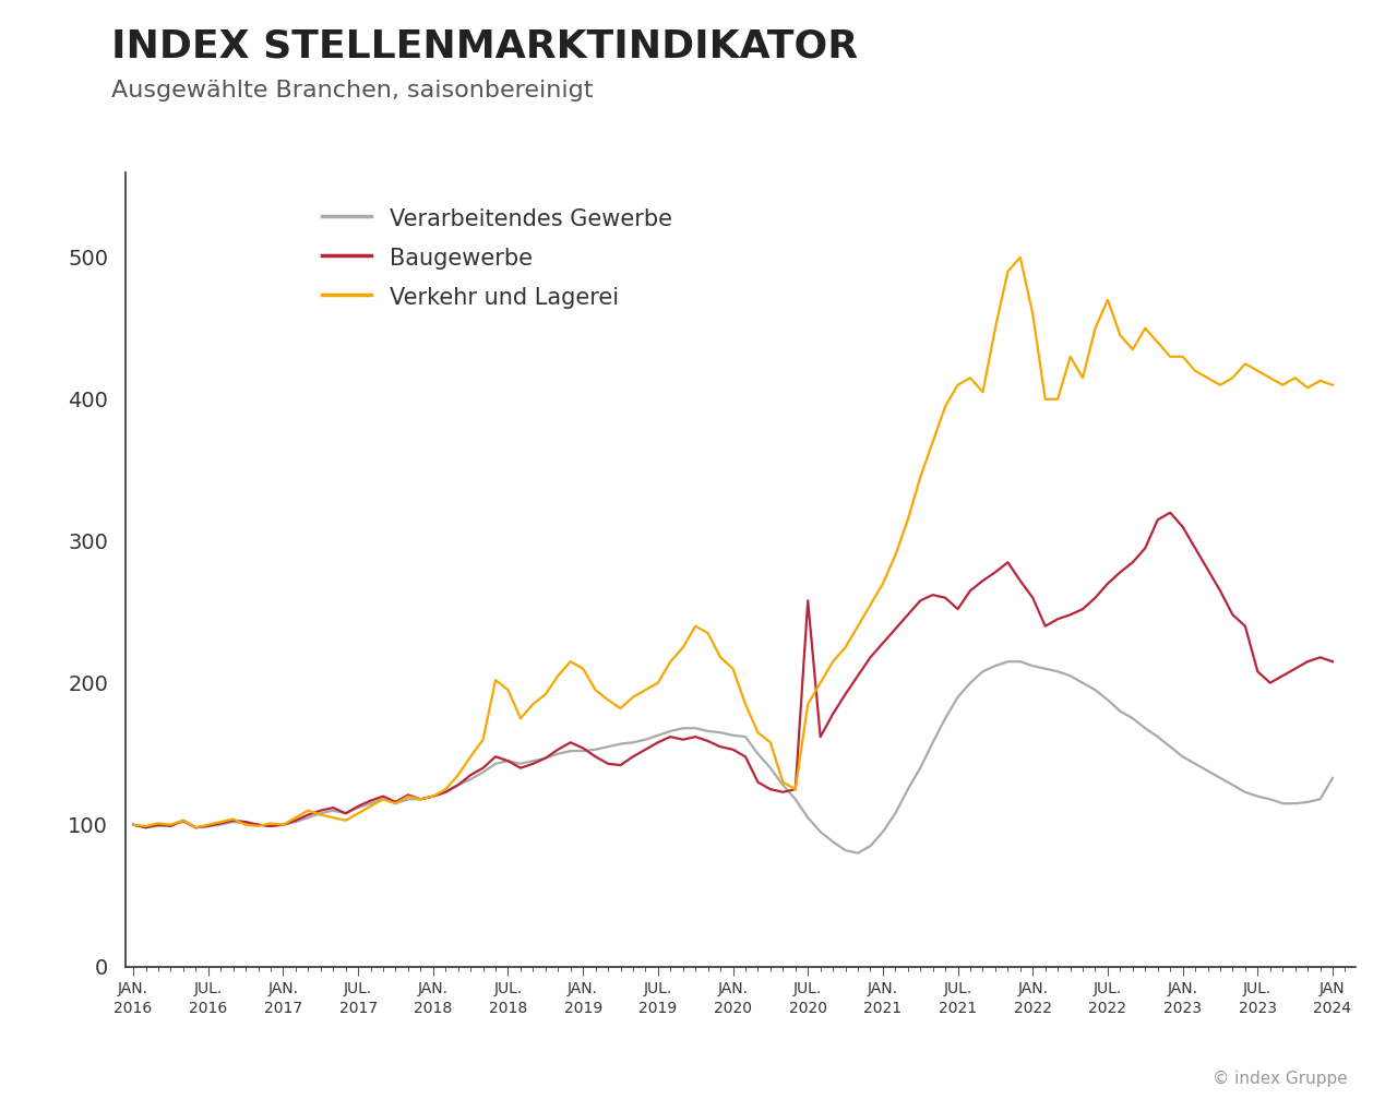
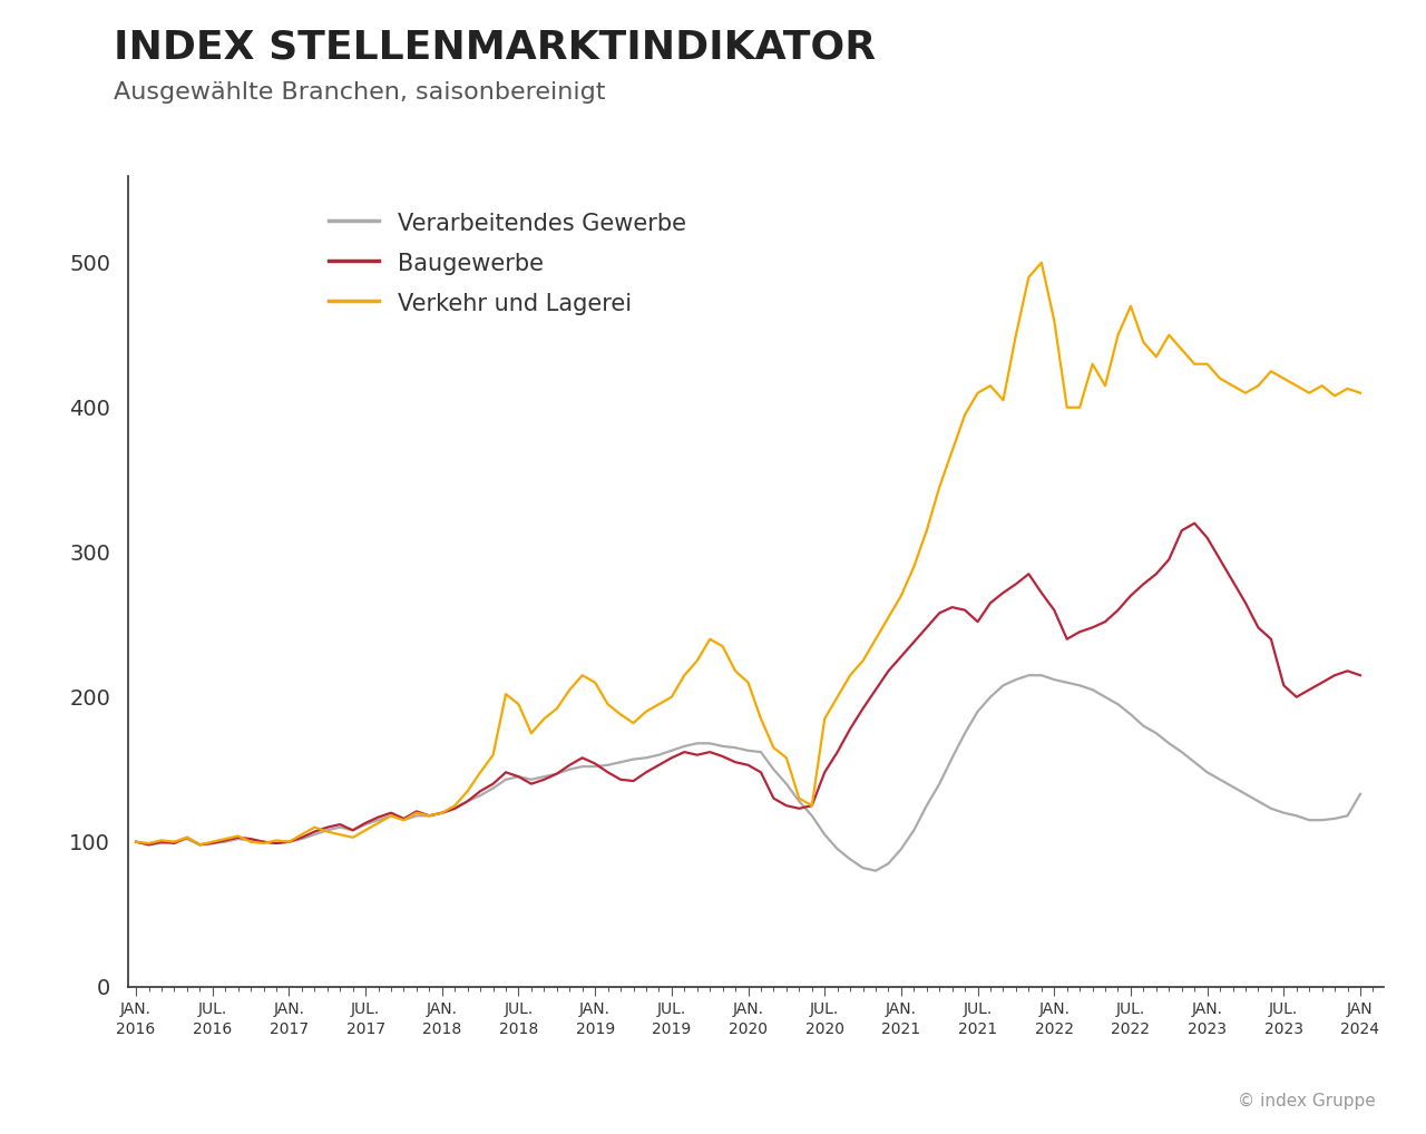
Baugewerbe/JUL. 2020: 258 -> 148
